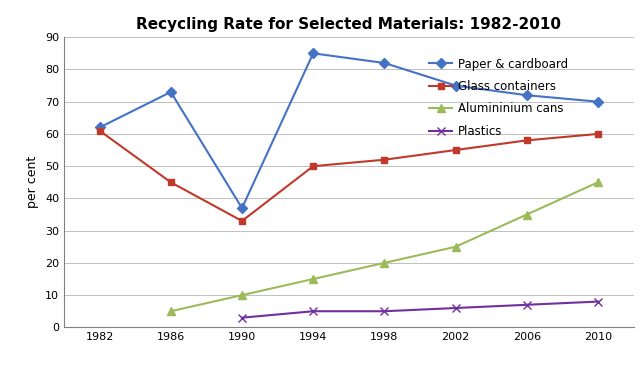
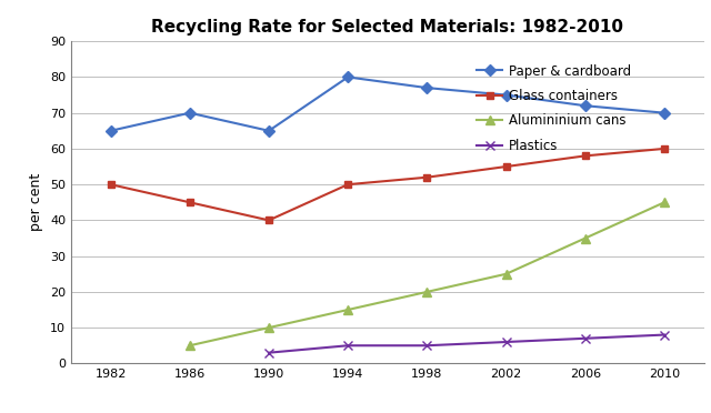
Paper & cardboard/1982: 62 -> 65
Glass containers/1982: 61 -> 50
Paper & cardboard/1986: 73 -> 70
Paper & cardboard/1990: 37 -> 65
Glass containers/1990: 33 -> 40
Paper & cardboard/1994: 85 -> 80
Paper & cardboard/1998: 82 -> 77
